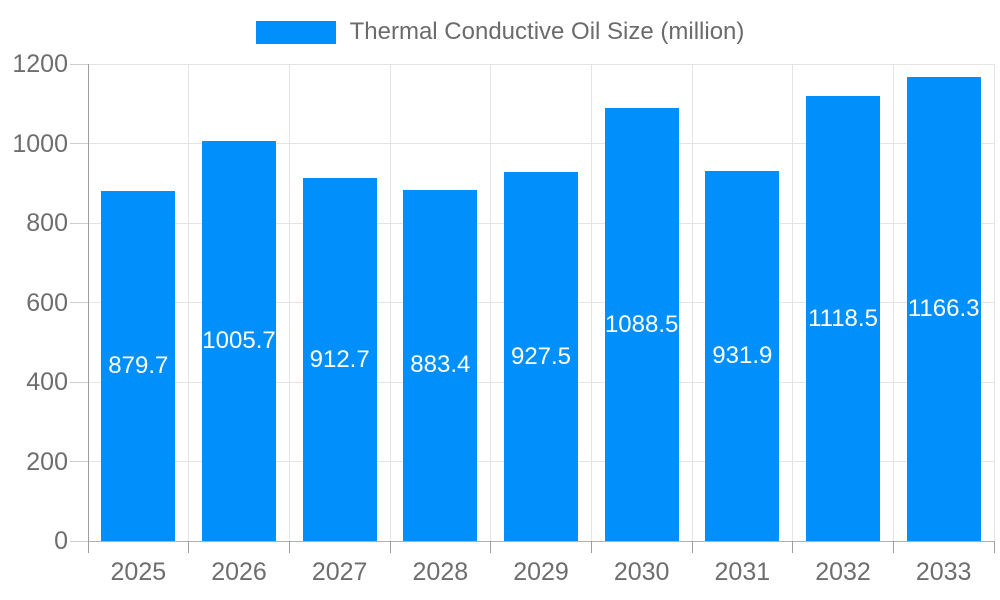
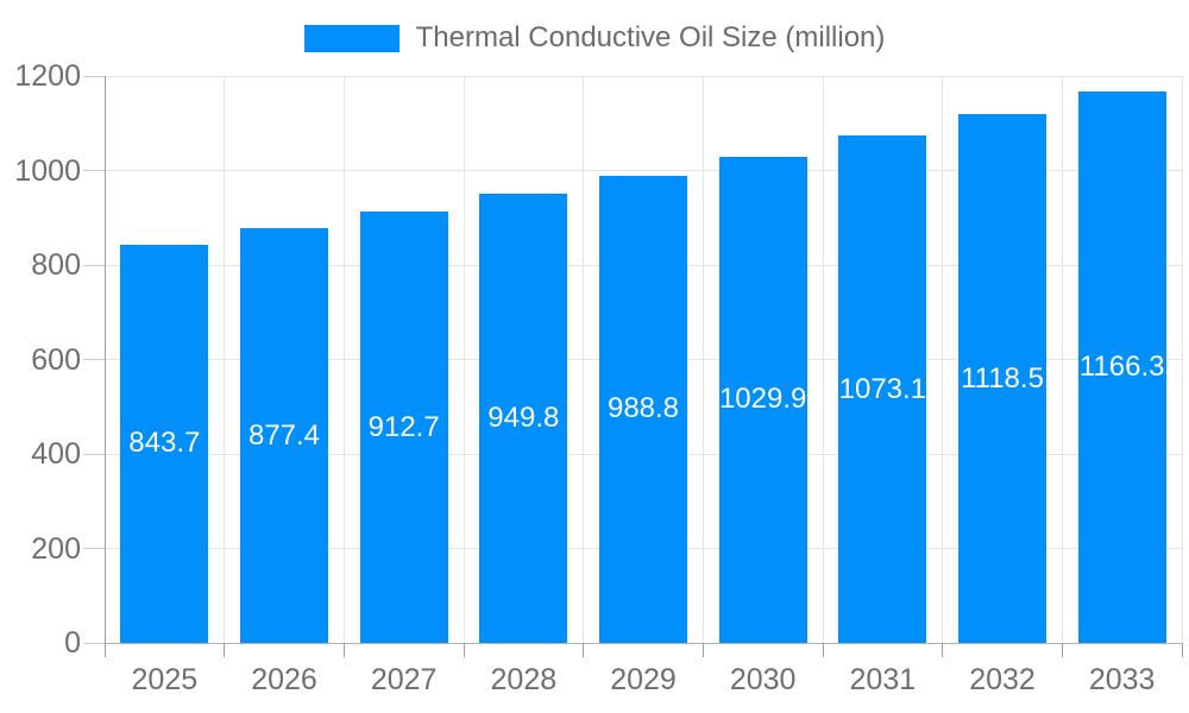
2025: 879.7 -> 843.7
2026: 1005.7 -> 877.4
2028: 883.4 -> 949.8
2029: 927.5 -> 988.8
2030: 1088.5 -> 1029.9
2031: 931.9 -> 1073.1
